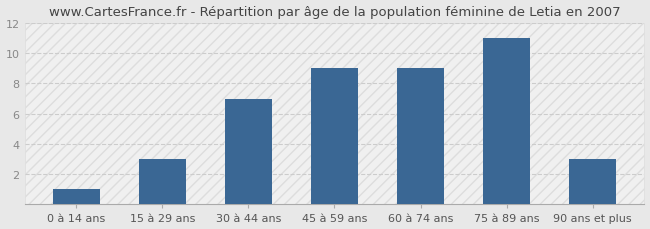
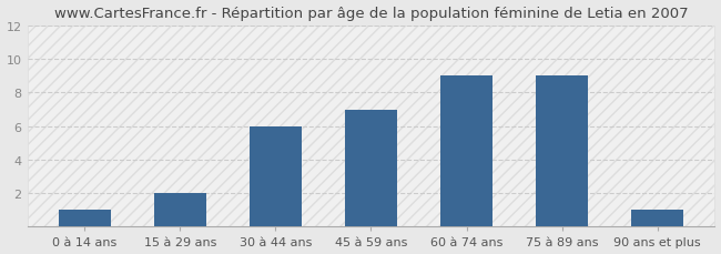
15 à 29 ans: 3 -> 2
30 à 44 ans: 7 -> 6
45 à 59 ans: 9 -> 7
75 à 89 ans: 11 -> 9
90 ans et plus: 3 -> 1
